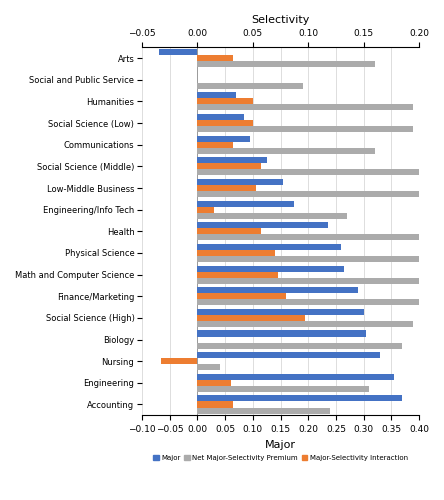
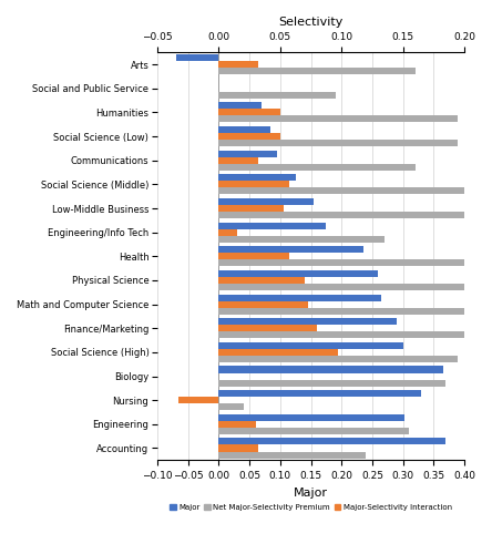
Major/Biology: 0.305 -> 0.366
Major/Engineering: 0.355 -> 0.302
